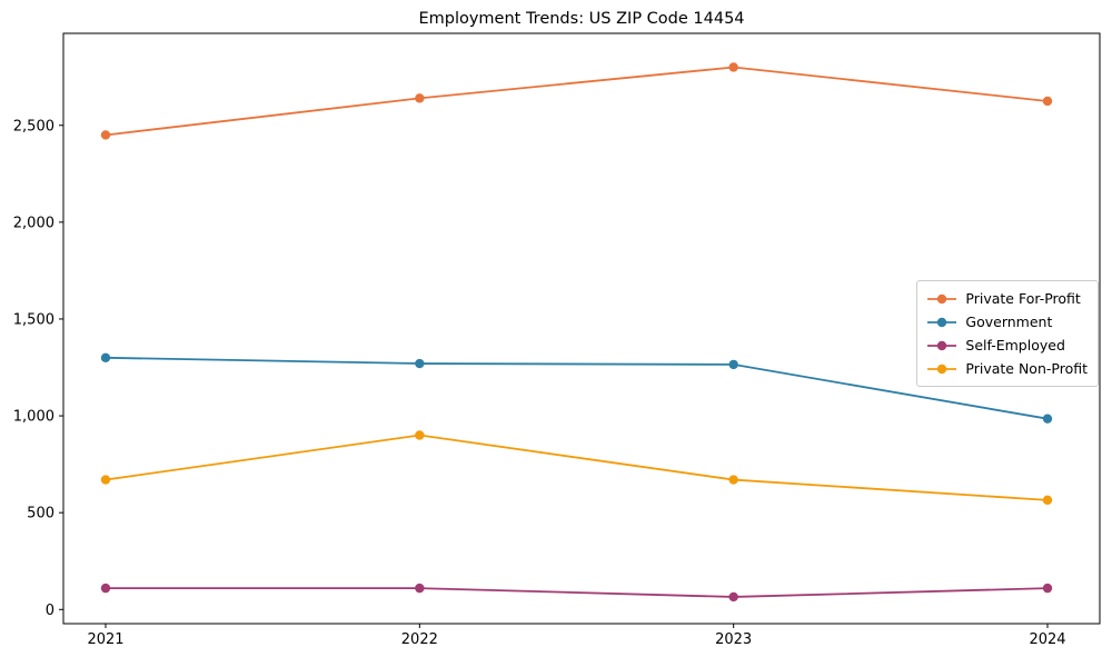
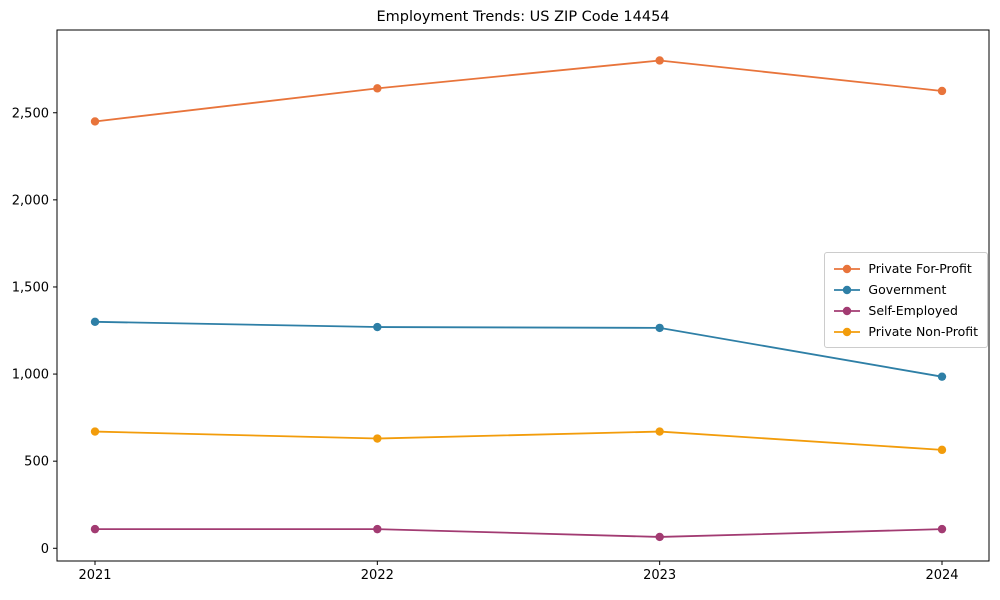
Private Non-Profit/2022: 900 -> 630
